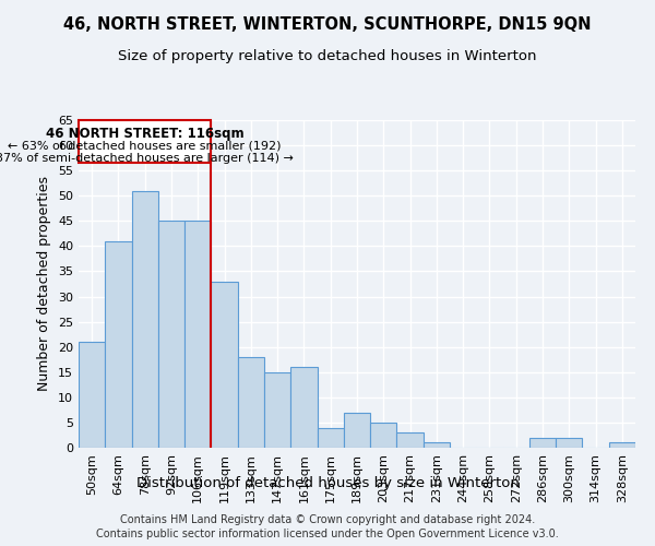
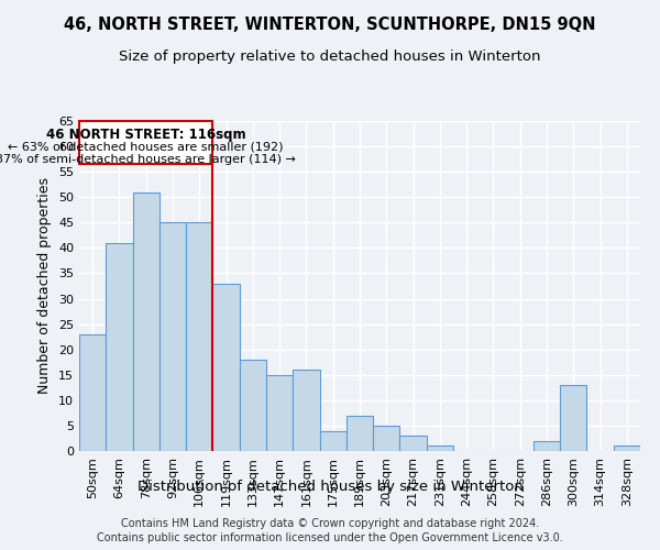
50sqm: 21 -> 23
300sqm: 2 -> 13
